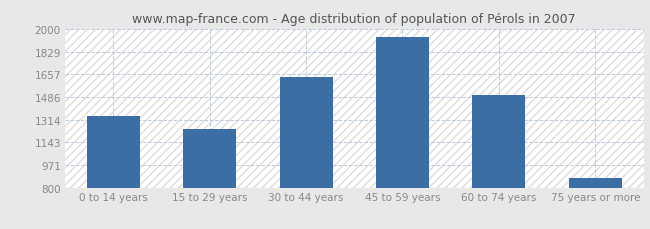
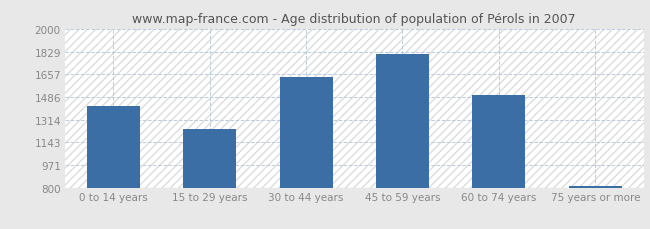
0 to 14 years: 1340 -> 1420
45 to 59 years: 1940 -> 1810
75 years or more: 870 -> 820
